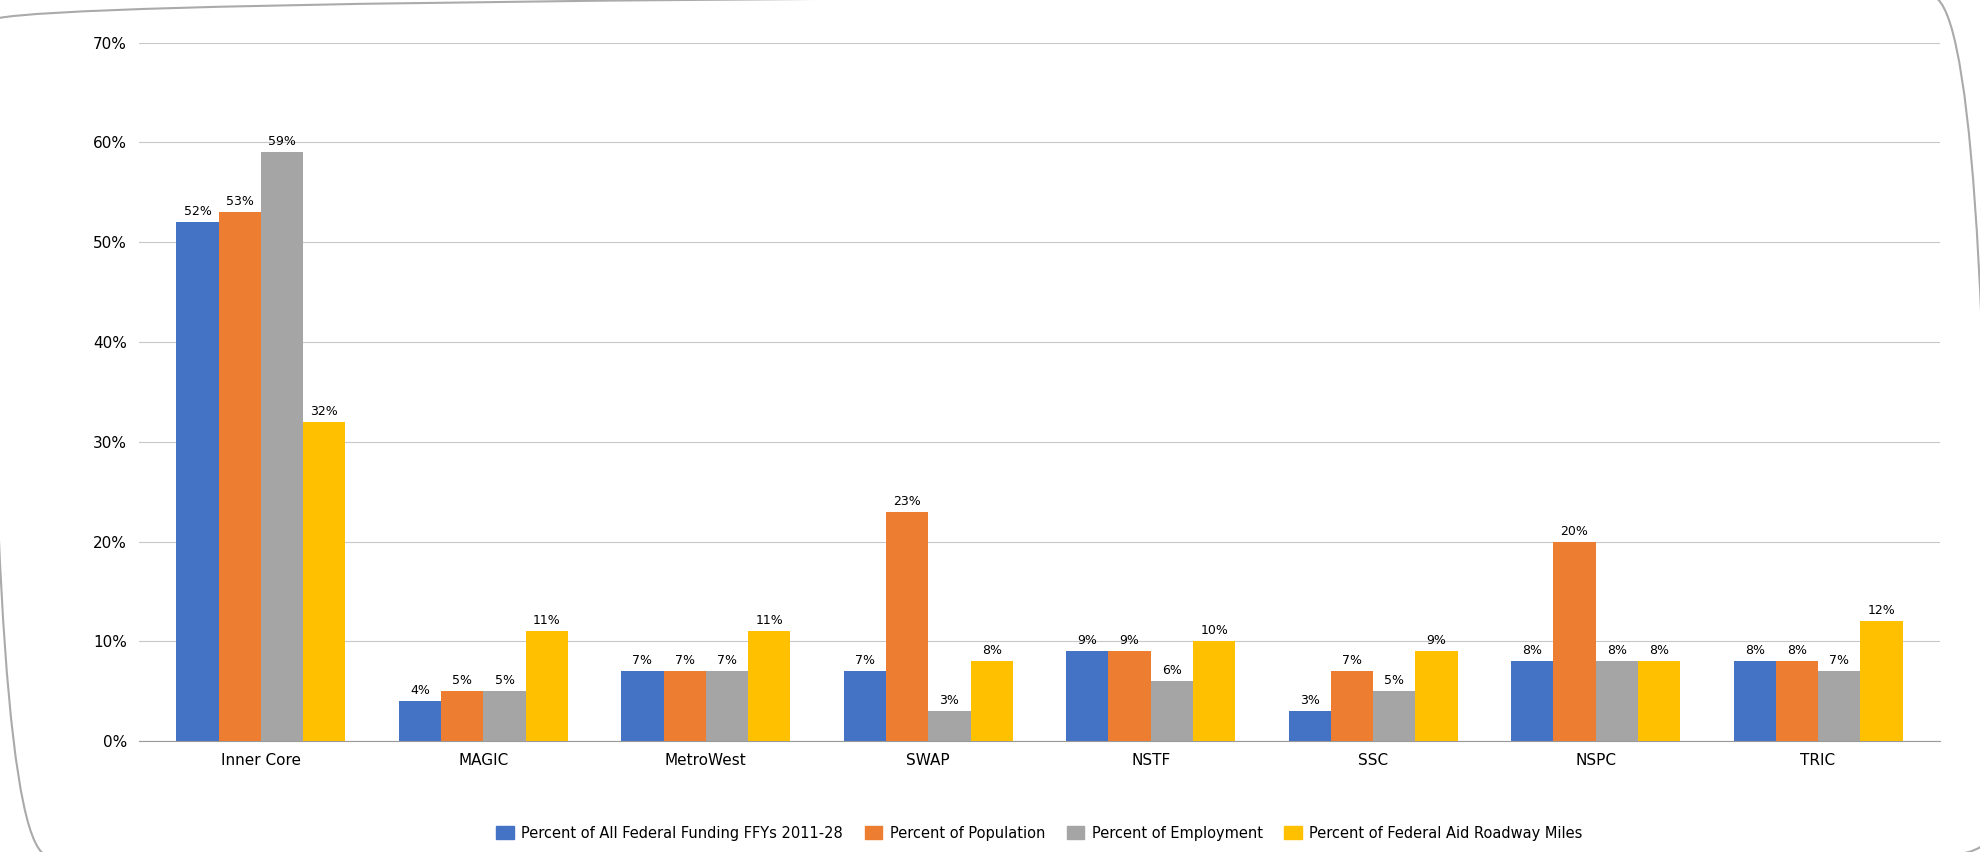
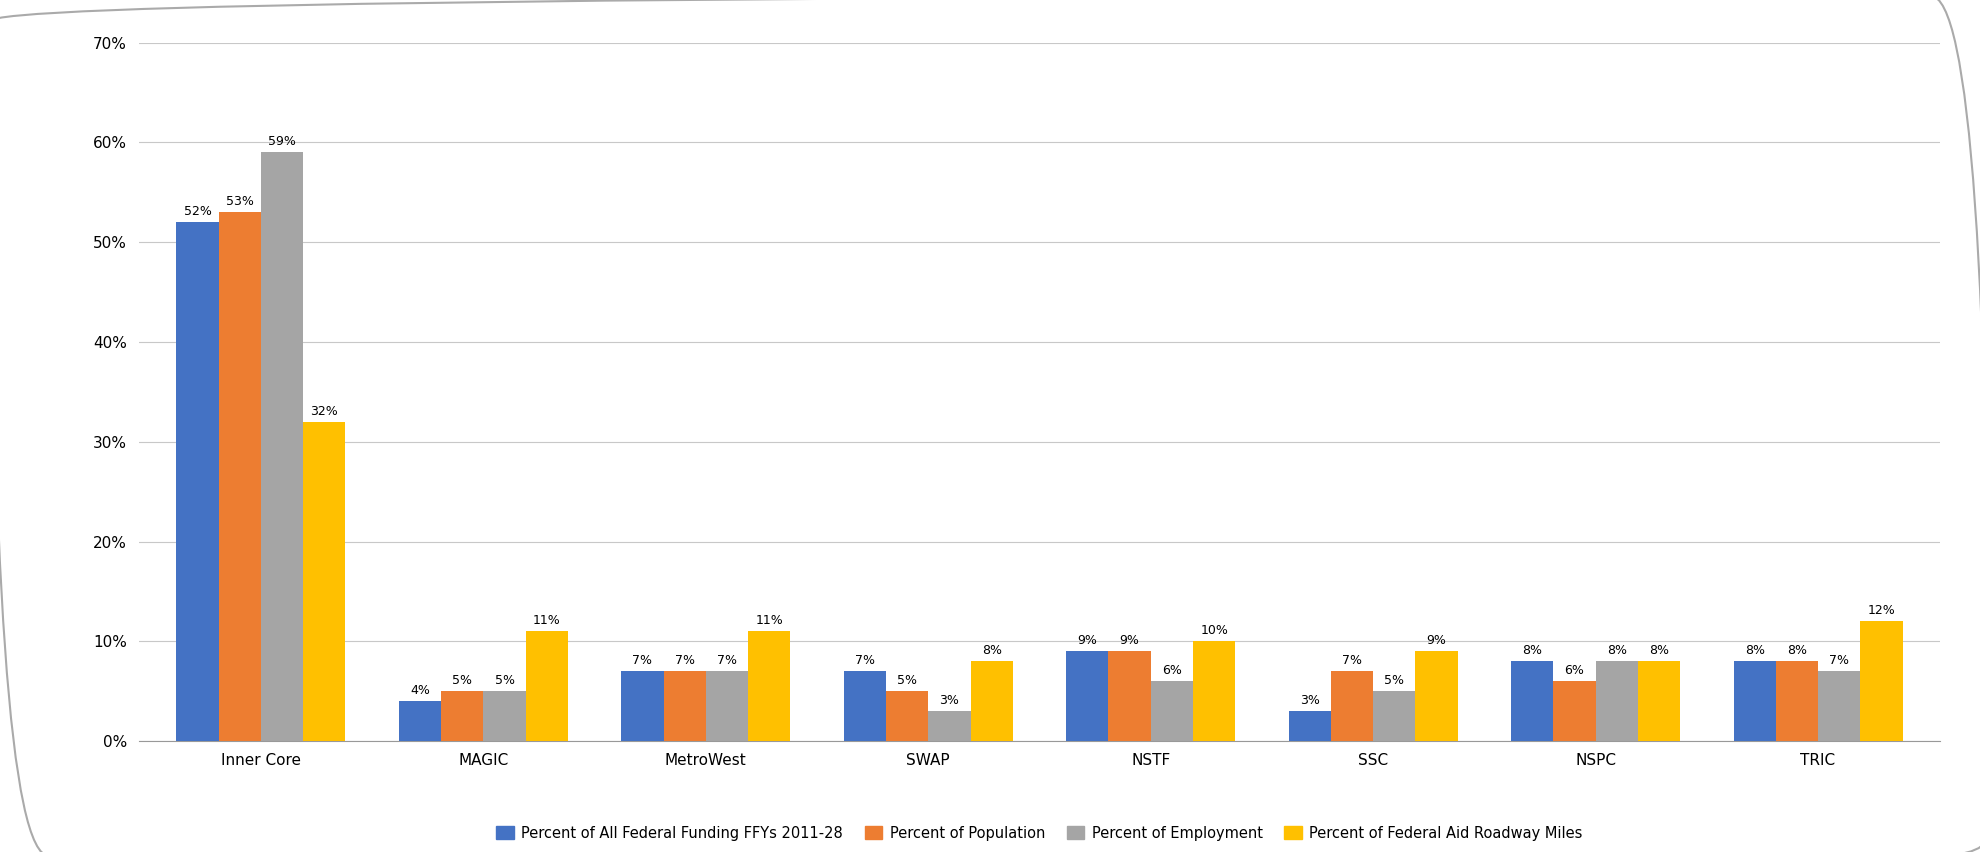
Percent of Population/SWAP: 23% -> 5%
Percent of Population/NSPC: 20% -> 6%
